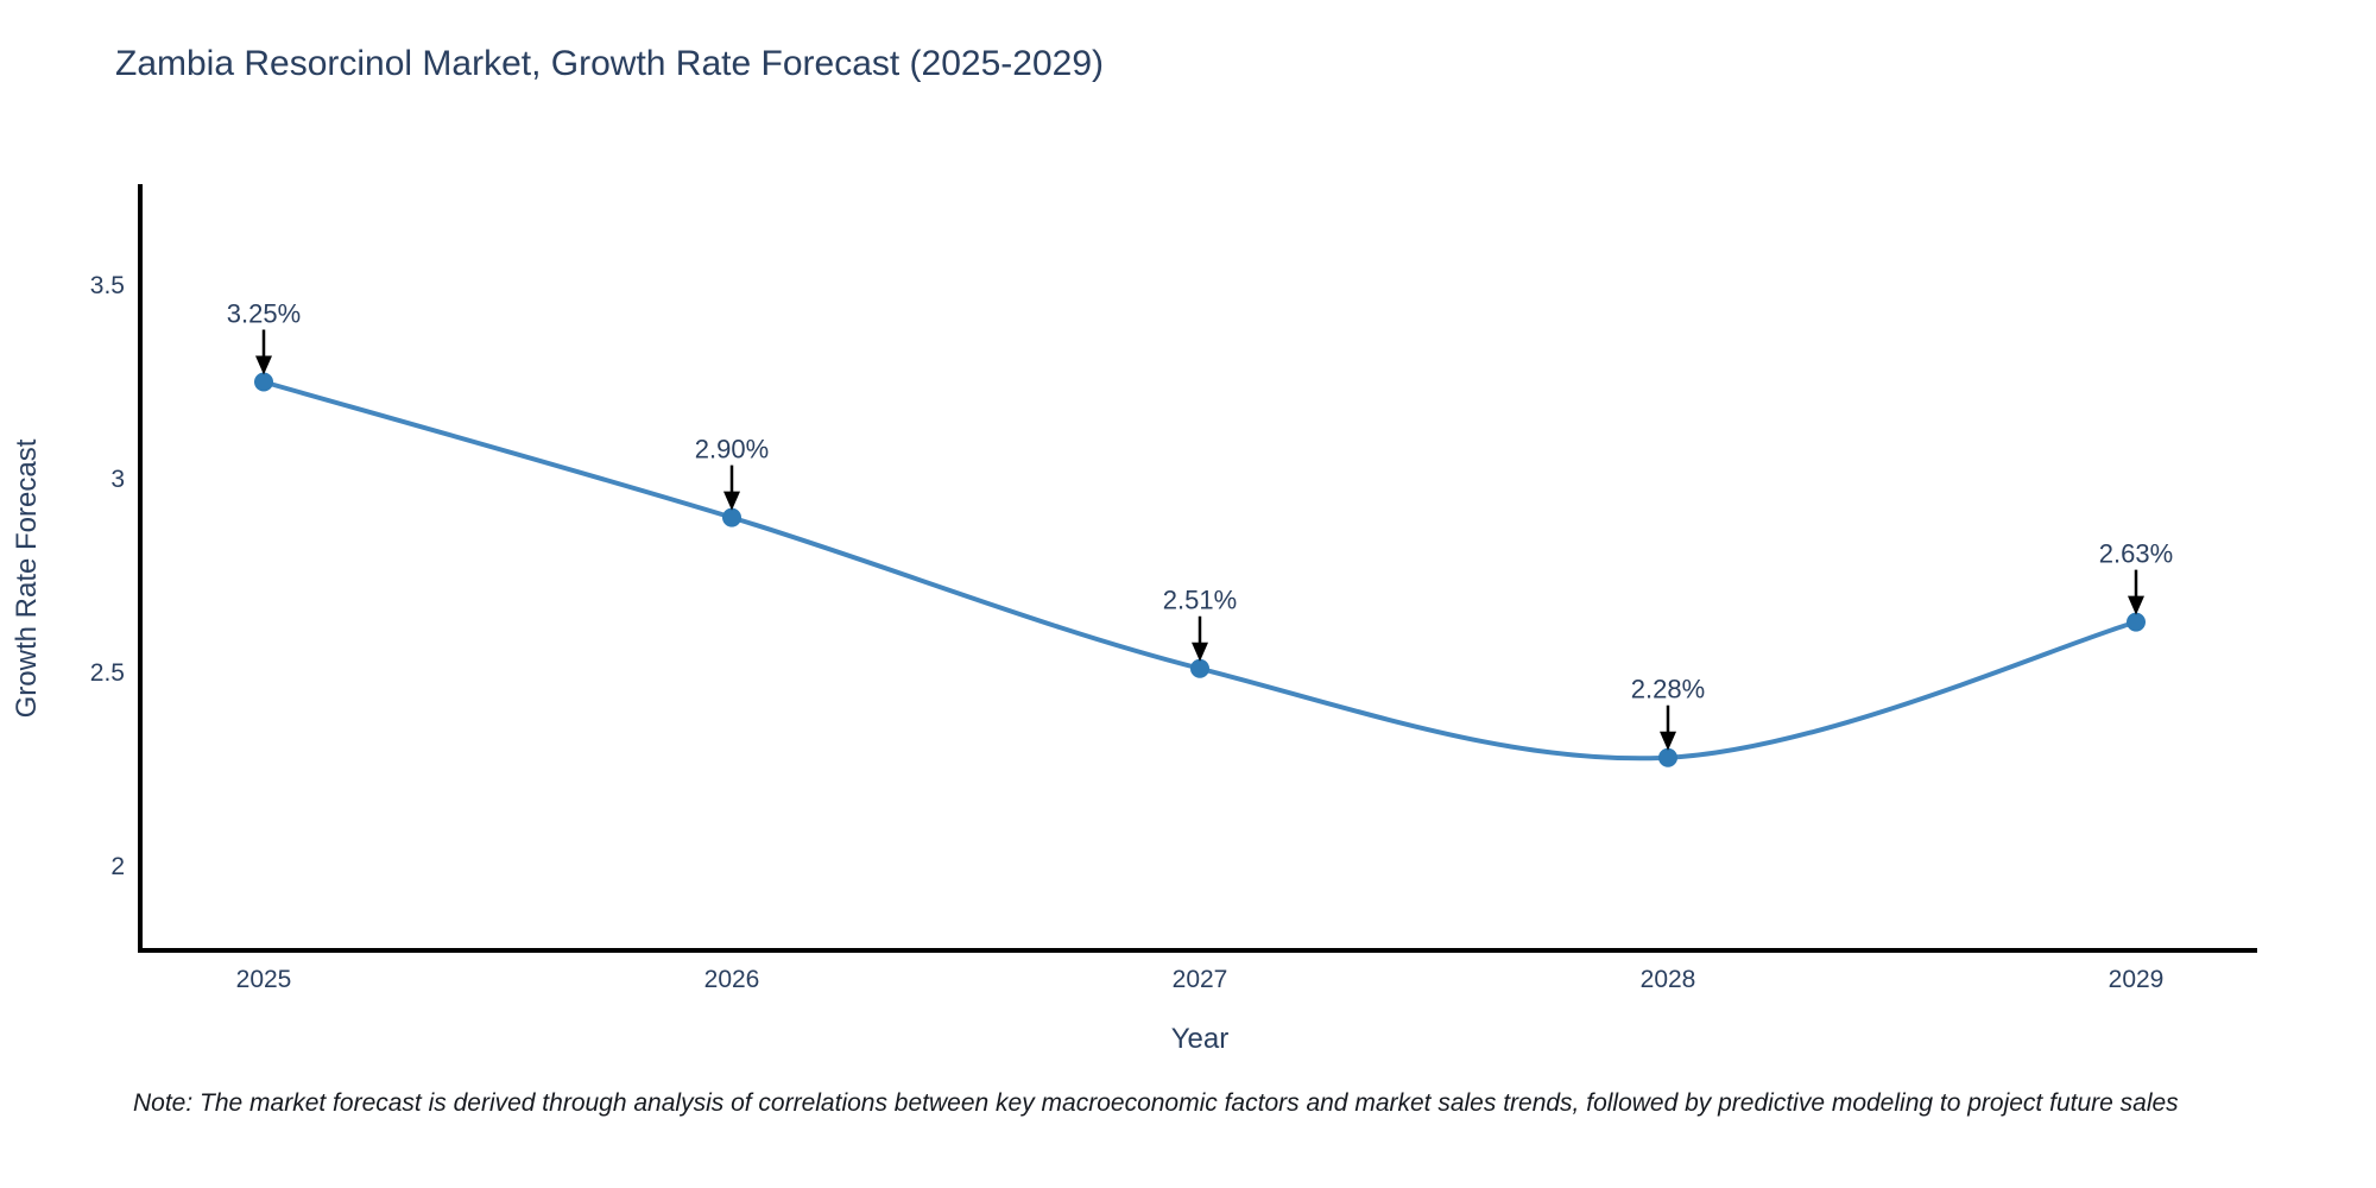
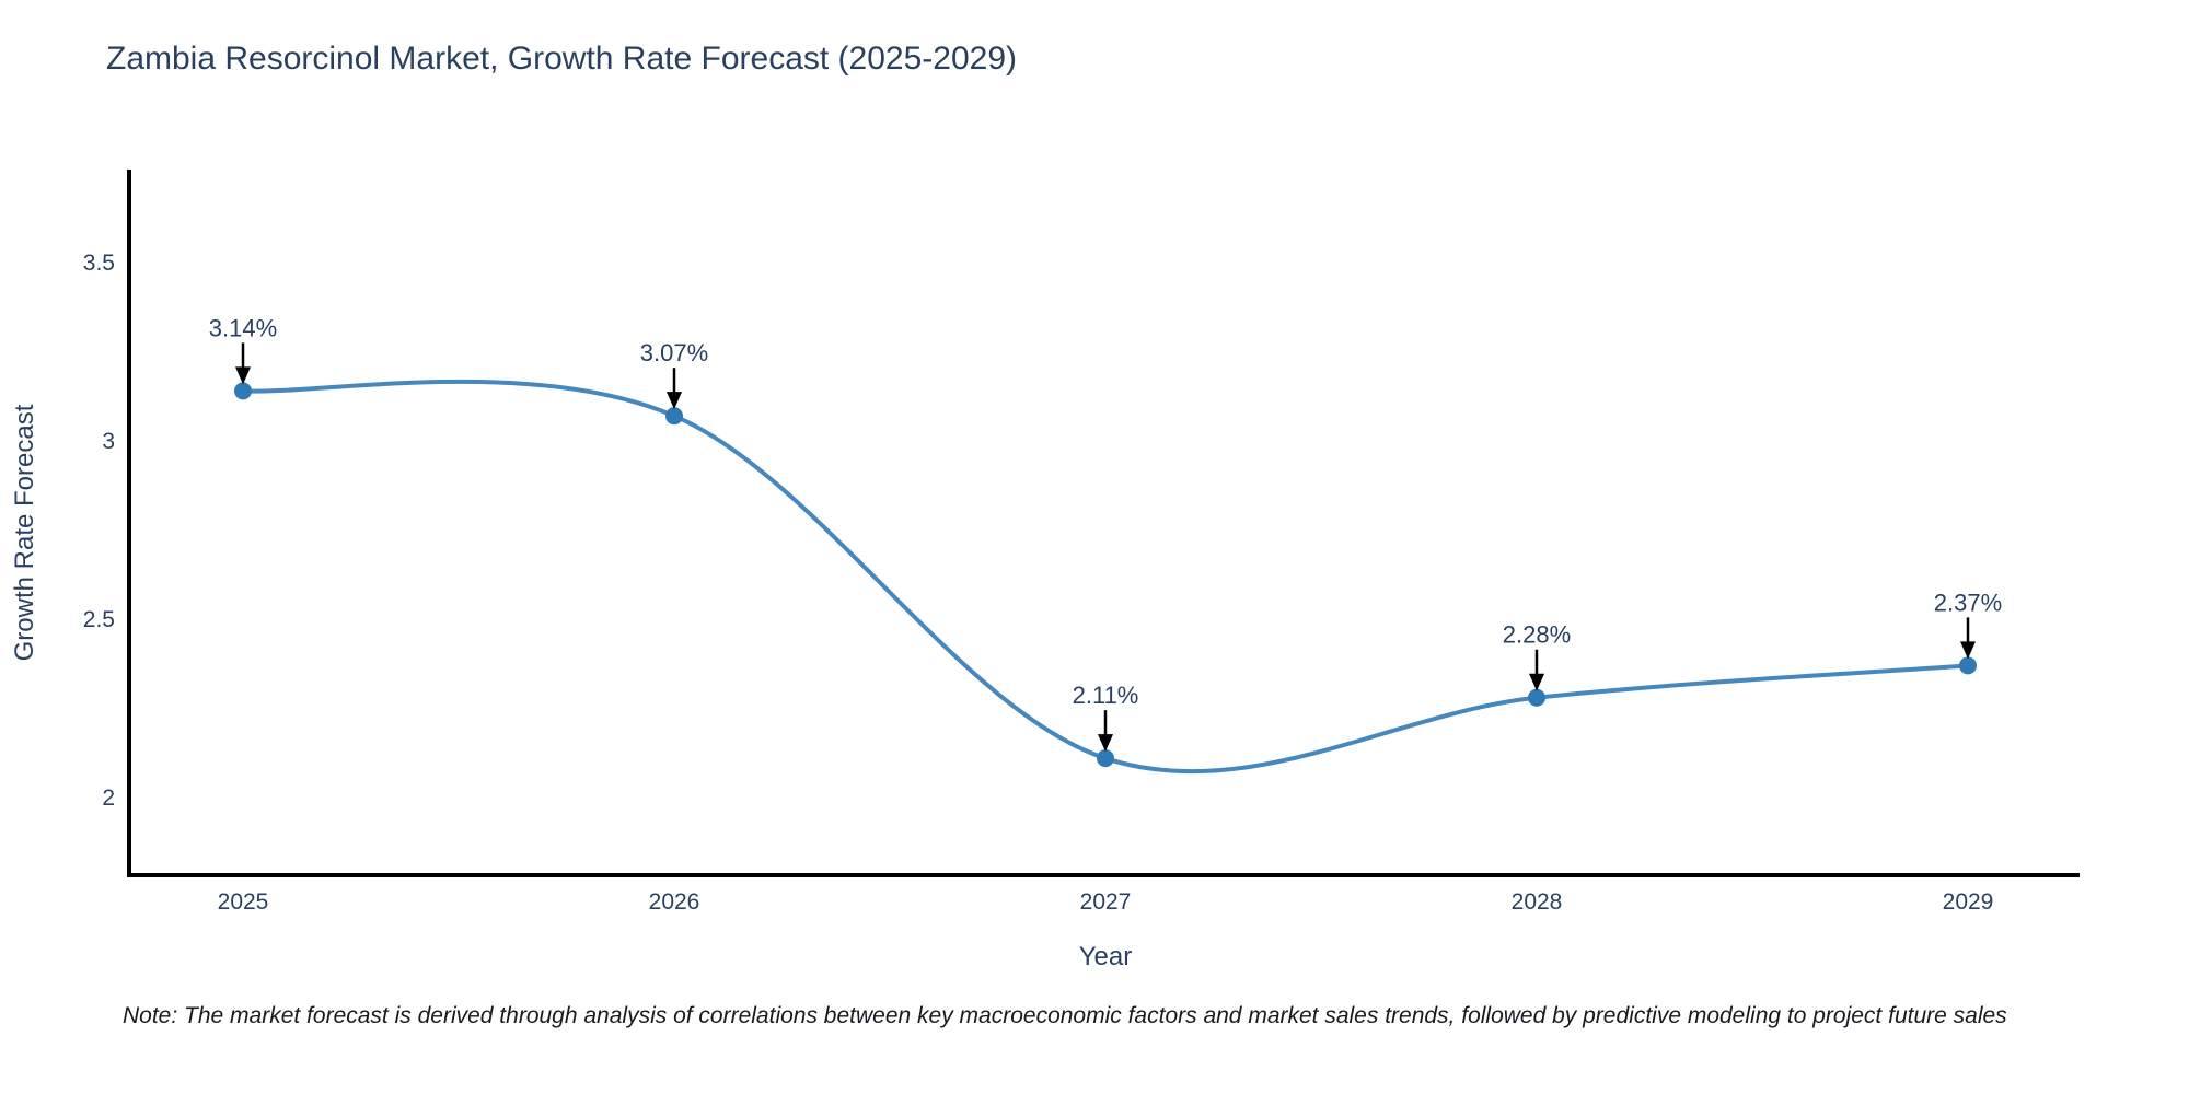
2025: 3.25% -> 3.14%
2026: 2.90% -> 3.07%
2027: 2.51% -> 2.11%
2029: 2.63% -> 2.37%
